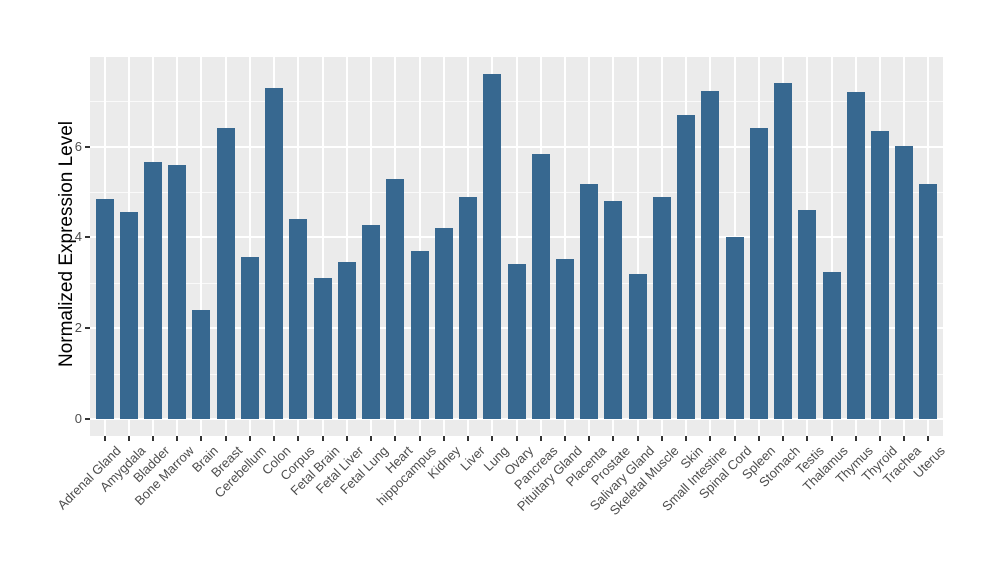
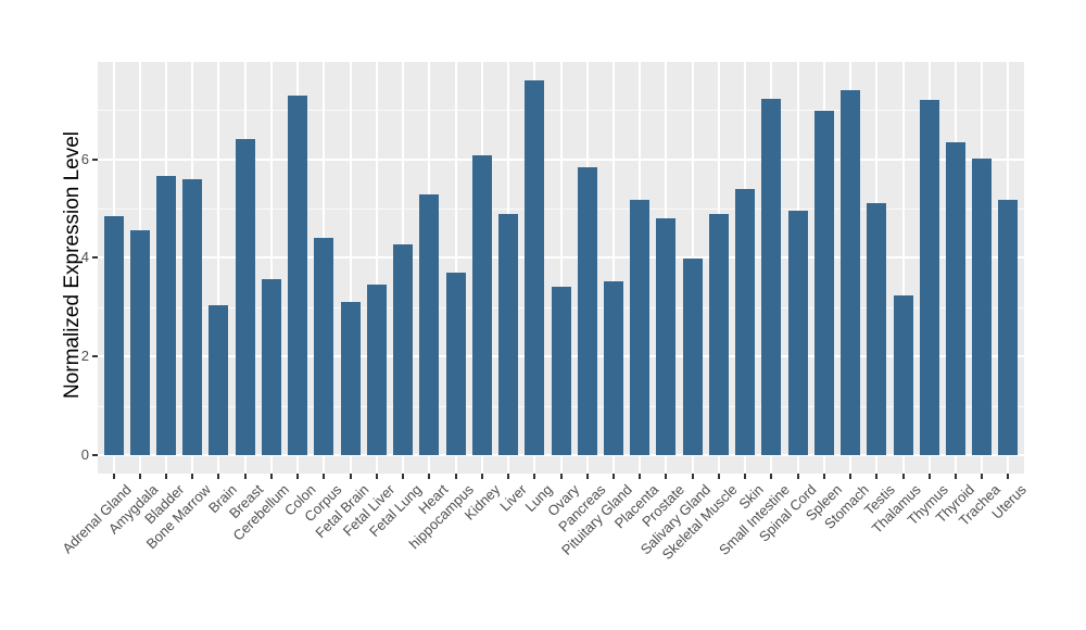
Brain: 2.4 -> 3.0
Kidney: 4.2 -> 6.1
Salivary Gland: 3.2 -> 4.0
Skin: 6.7 -> 5.4
Spinal Cord: 4.0 -> 5.0
Spleen: 6.4 -> 7.0
Testis: 4.6 -> 5.1
